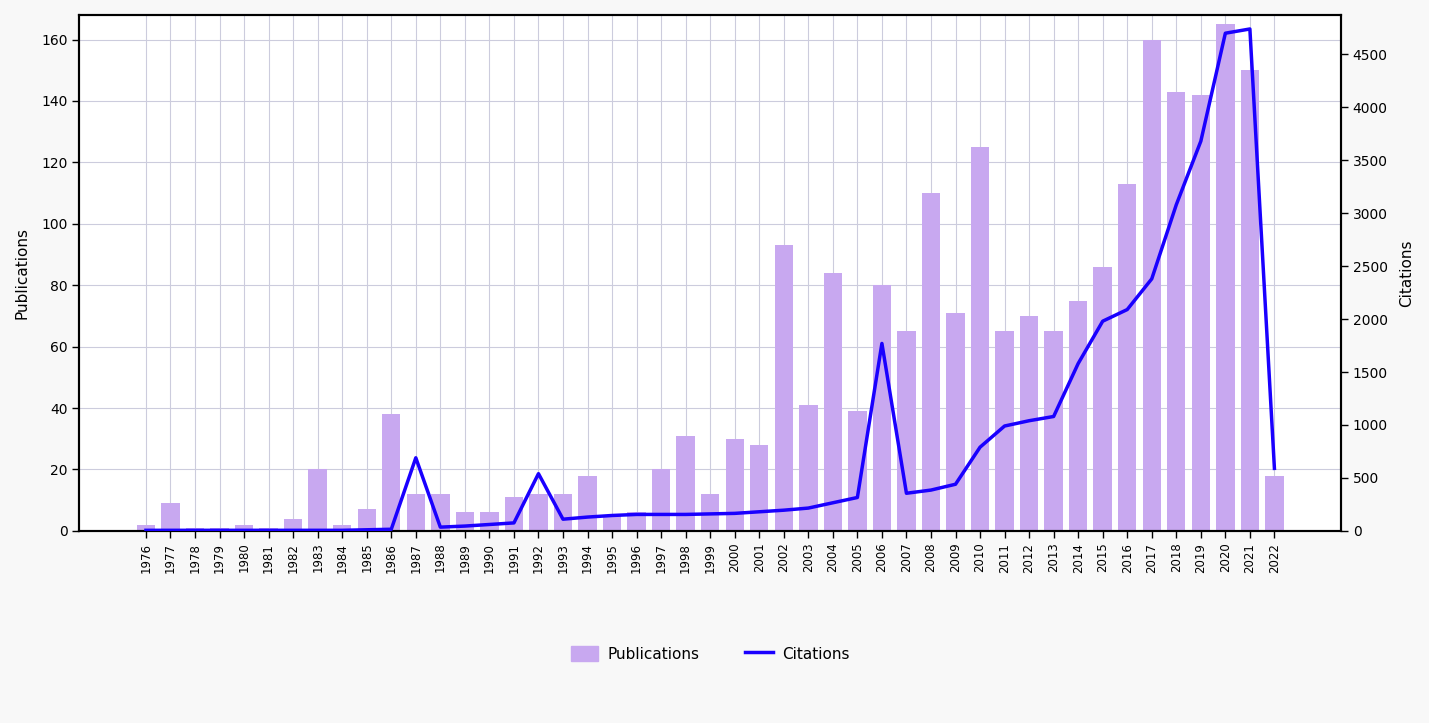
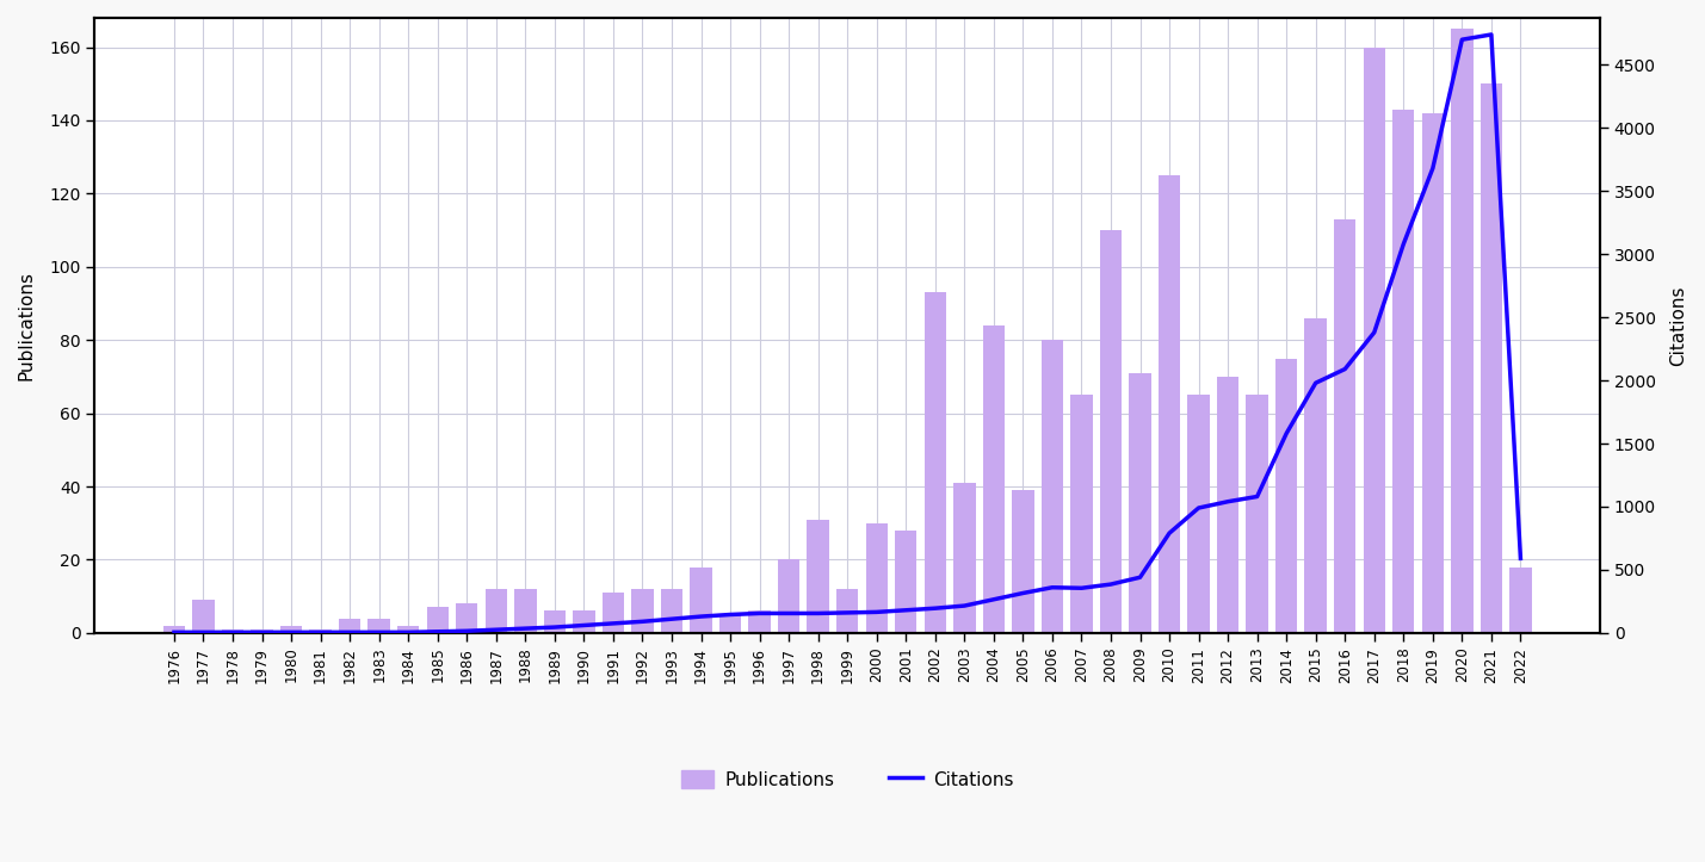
Publications/1983: 20 -> 4
Publications/1986: 38 -> 8
Citations/1987: 690 -> 20
Citations/1992: 540 -> 90
Citations/2006: 1770 -> 360
